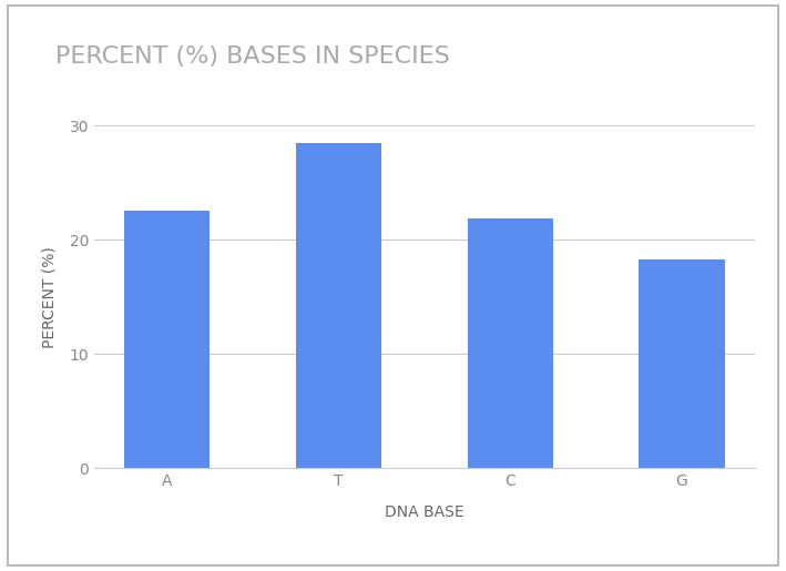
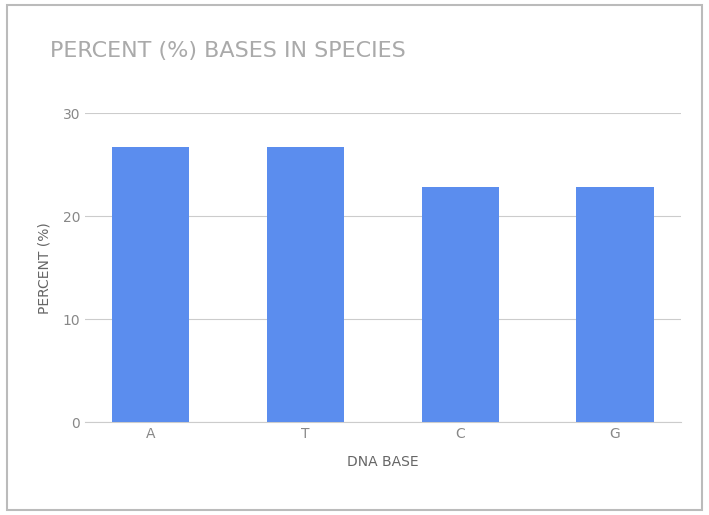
A: 22.6 -> 26.7
T: 28.5 -> 26.7
C: 21.9 -> 22.8
G: 18.3 -> 22.8
